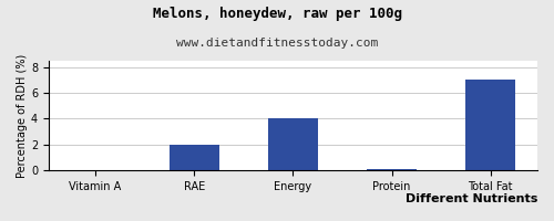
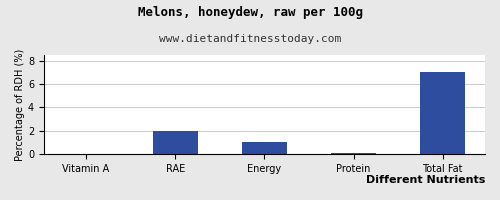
Energy: 4.0 -> 1.0
